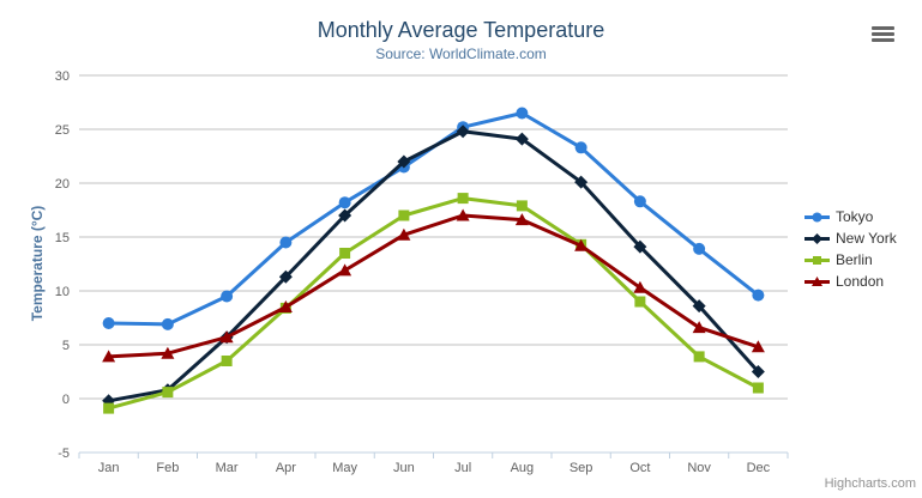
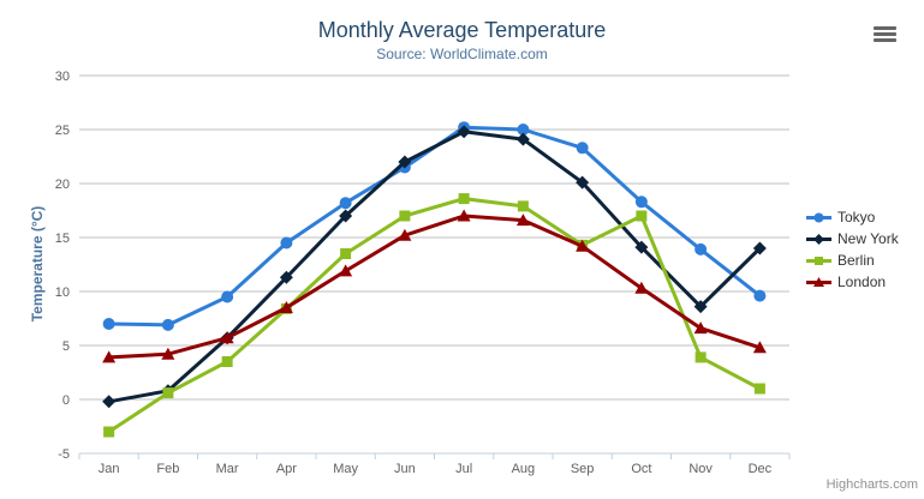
Berlin/Jan: -1 -> -3
Tokyo/Aug: 26 -> 25
Berlin/Oct: 9 -> 17
New York/Dec: 2 -> 14
